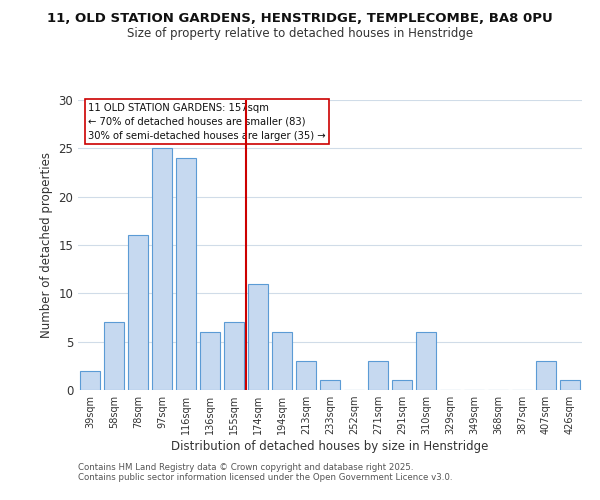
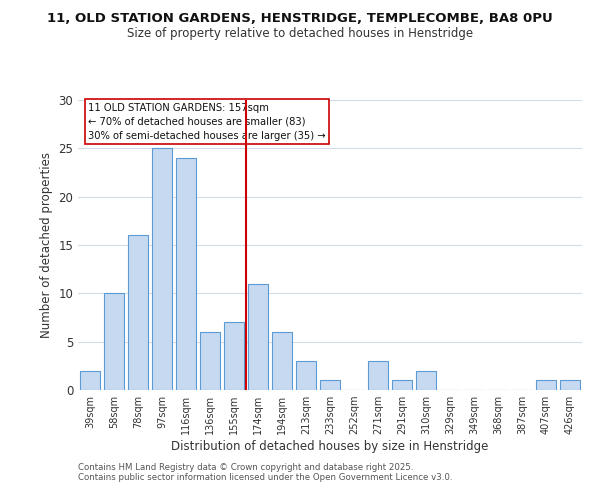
58sqm: 7 -> 10
310sqm: 6 -> 2
407sqm: 3 -> 1
